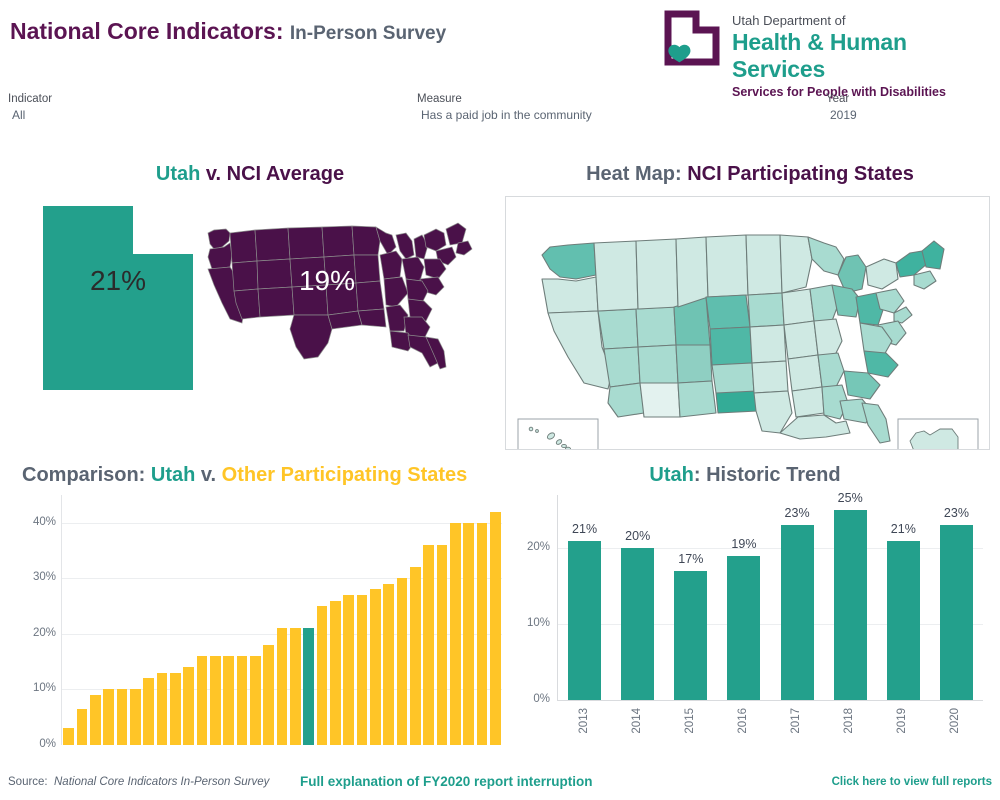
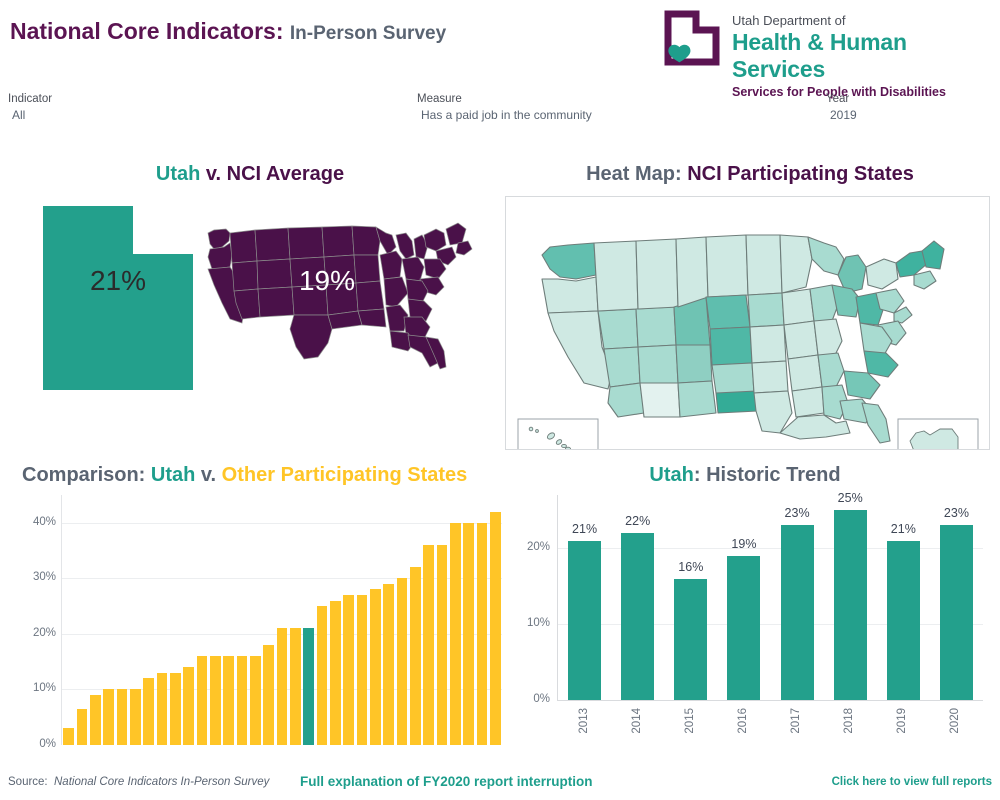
Utah: Historic Trend/2014: 20% -> 22%
Utah: Historic Trend/2015: 17% -> 16%
